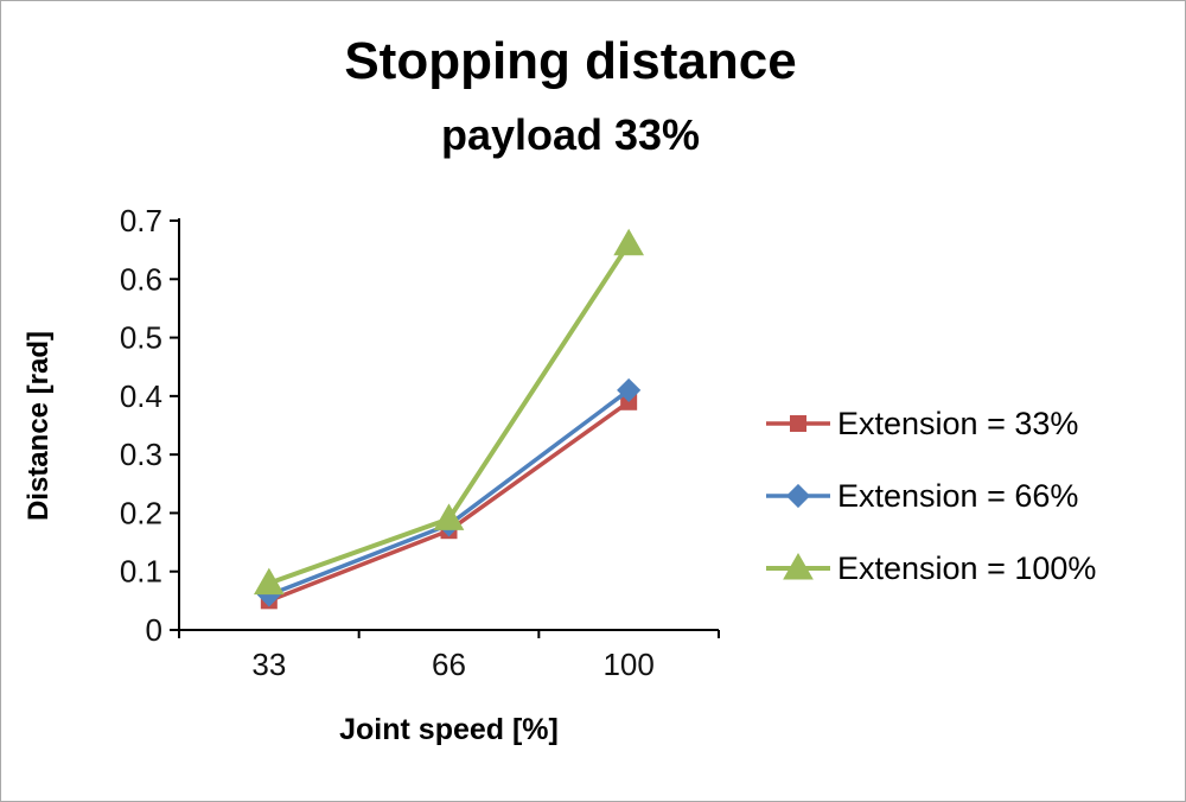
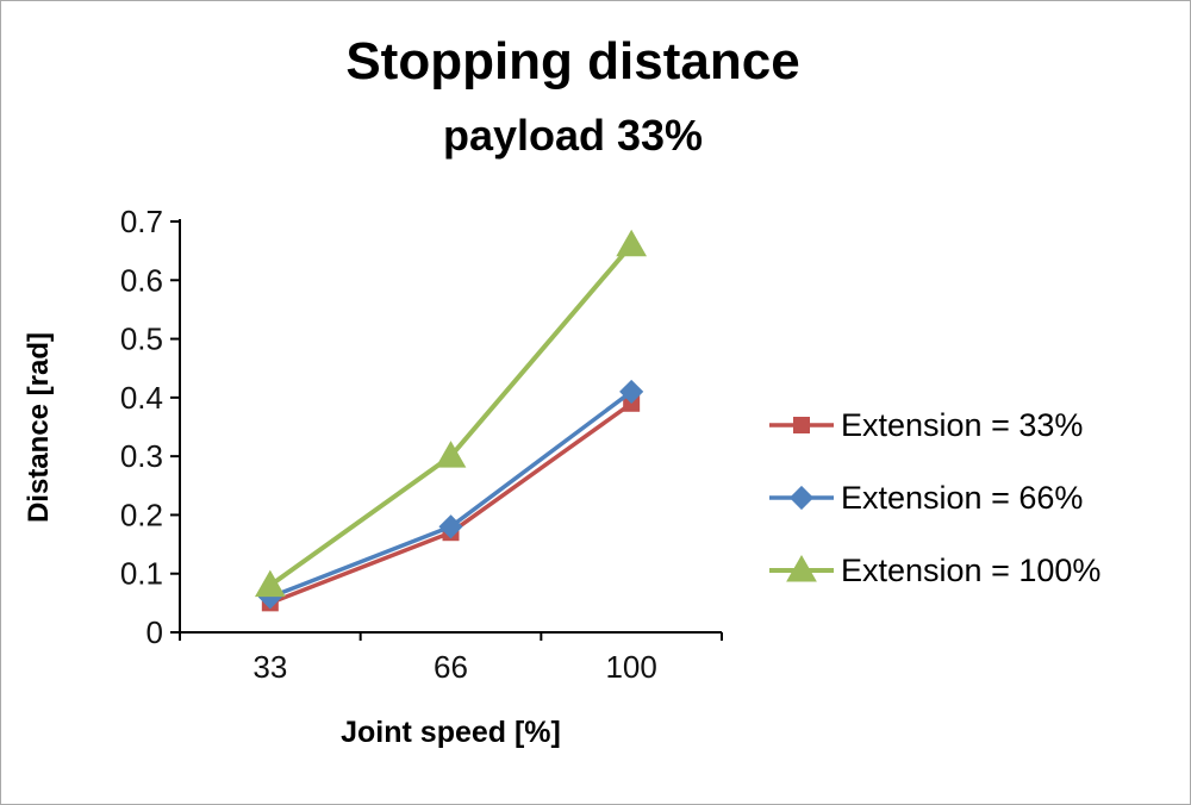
Extension = 100%/66: 0.19 -> 0.30
